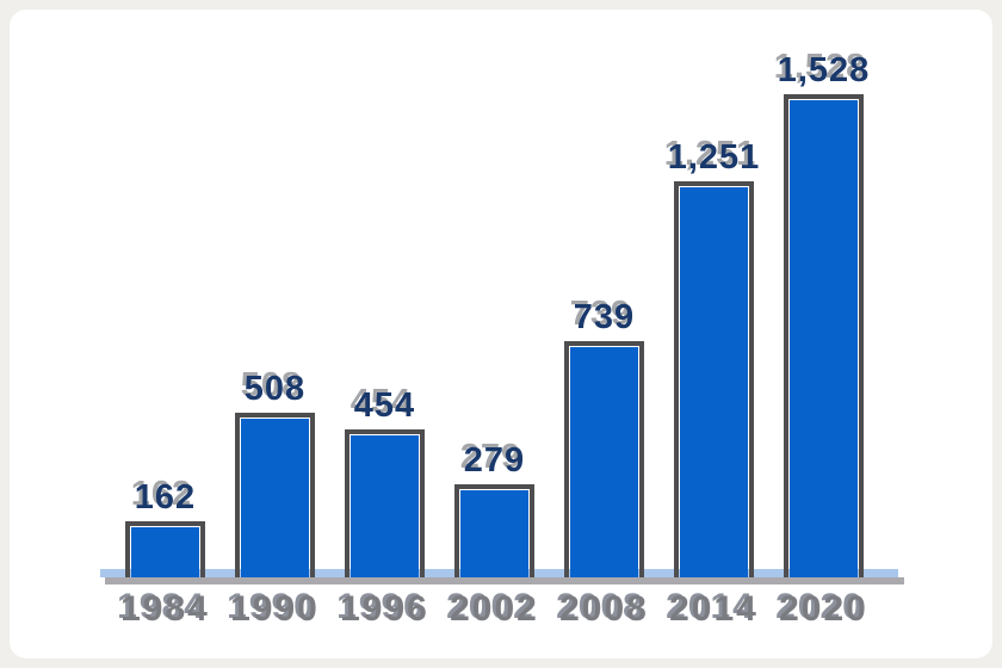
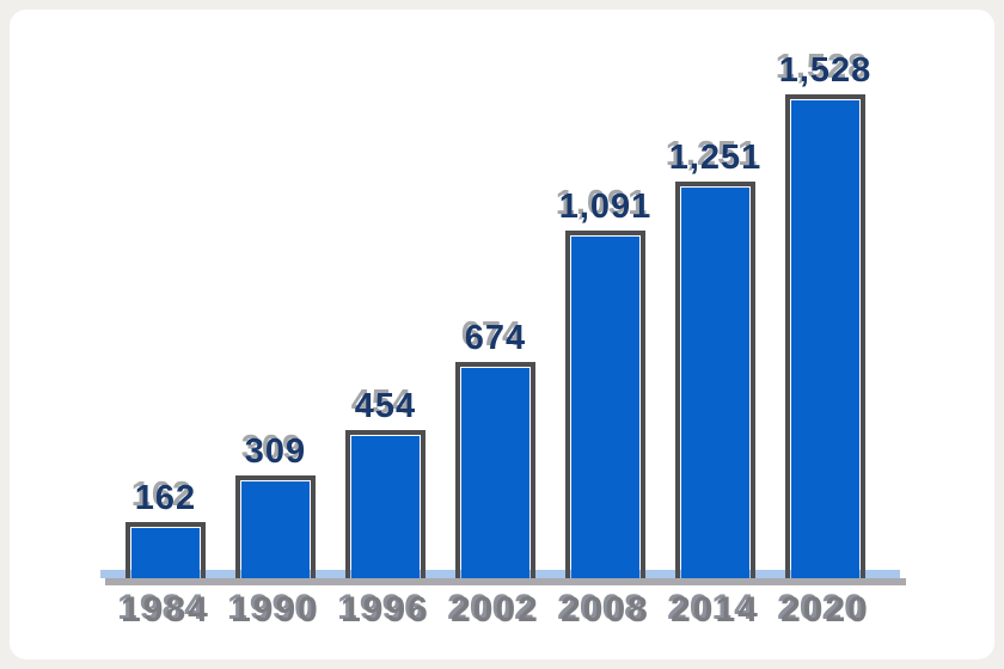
1990: 508 -> 309
2002: 279 -> 674
2008: 739 -> 1,091
